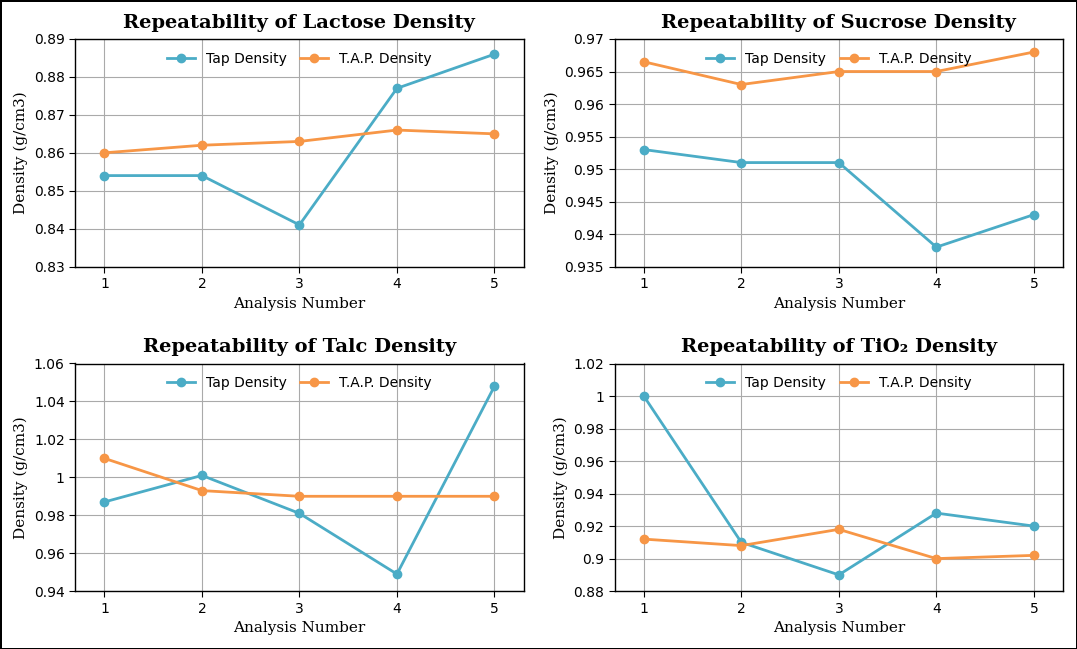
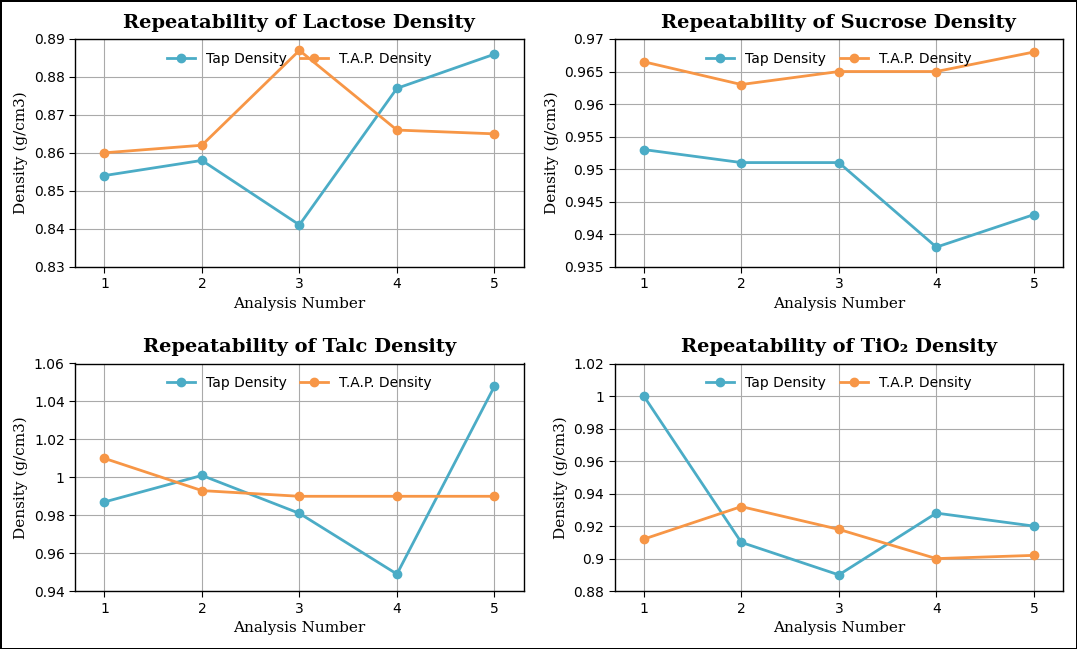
Repeatability of Lactose Density/Tap Density/2: 0.854 -> 0.858
Repeatability of Lactose Density/T.A.P. Density/3: 0.863 -> 0.887
Repeatability of TiO₂ Density/T.A.P. Density/2: 0.908 -> 0.932
